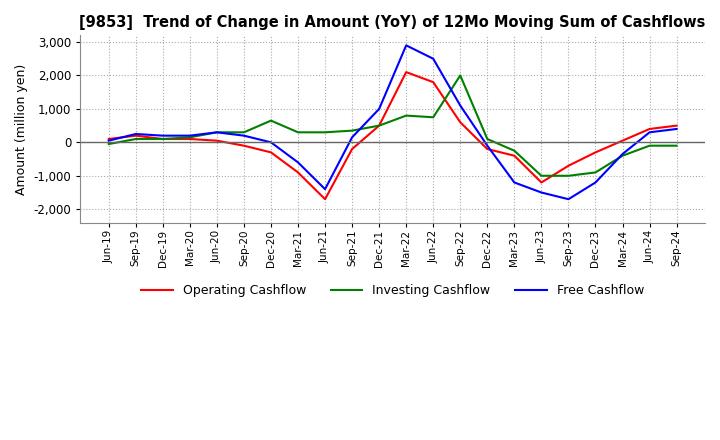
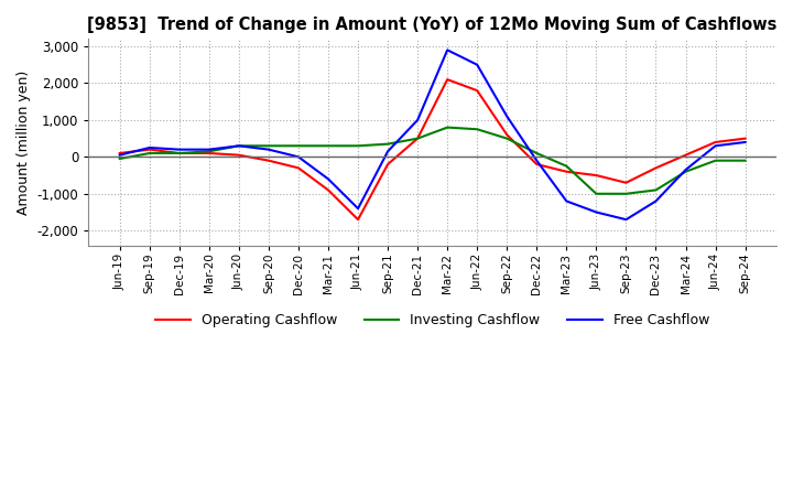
Investing Cashflow/Dec-20: 650 -> 300
Investing Cashflow/Sep-22: 2,000 -> 500
Operating Cashflow/Jun-23: -1,200 -> -500
